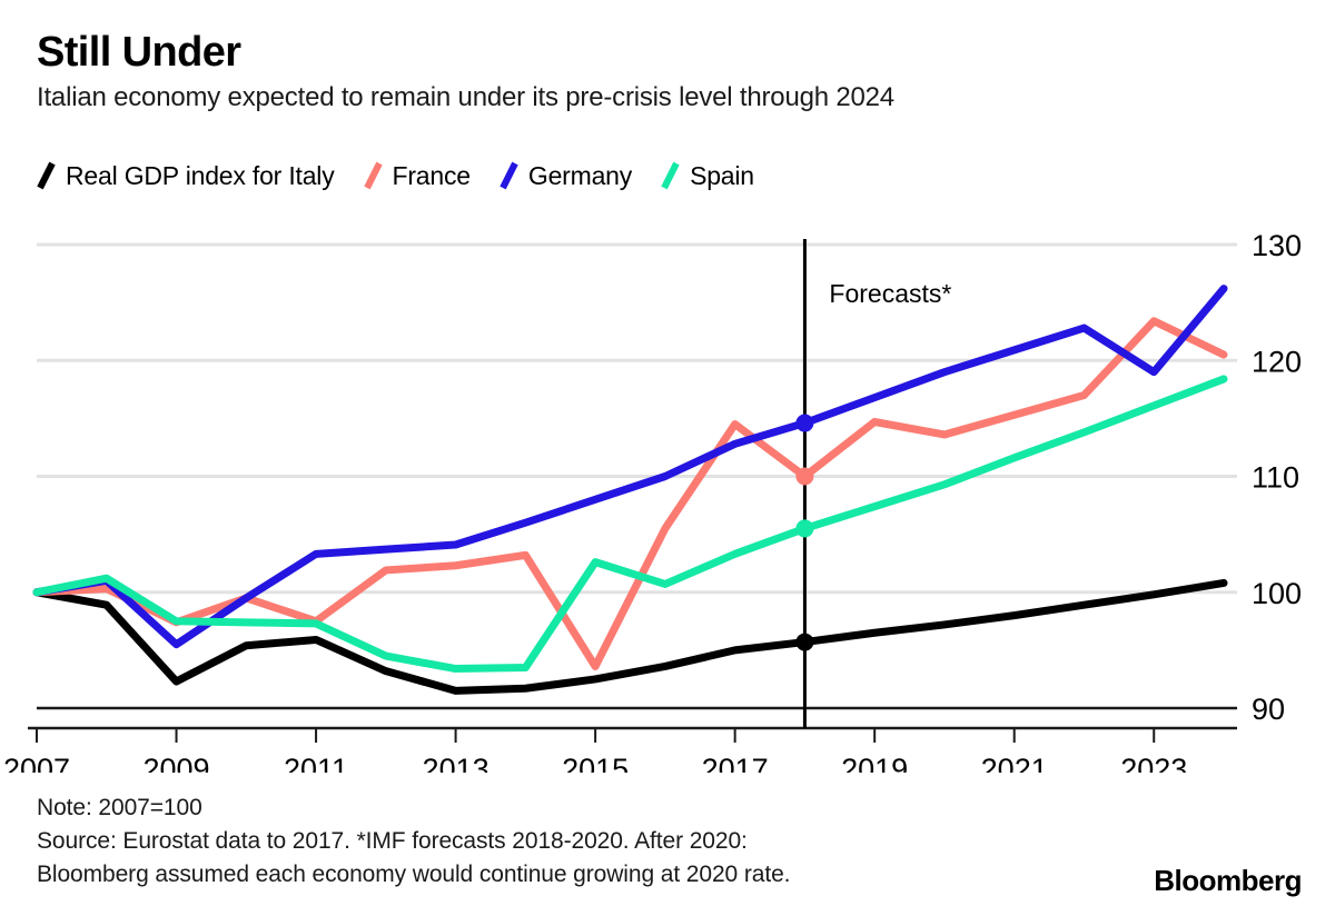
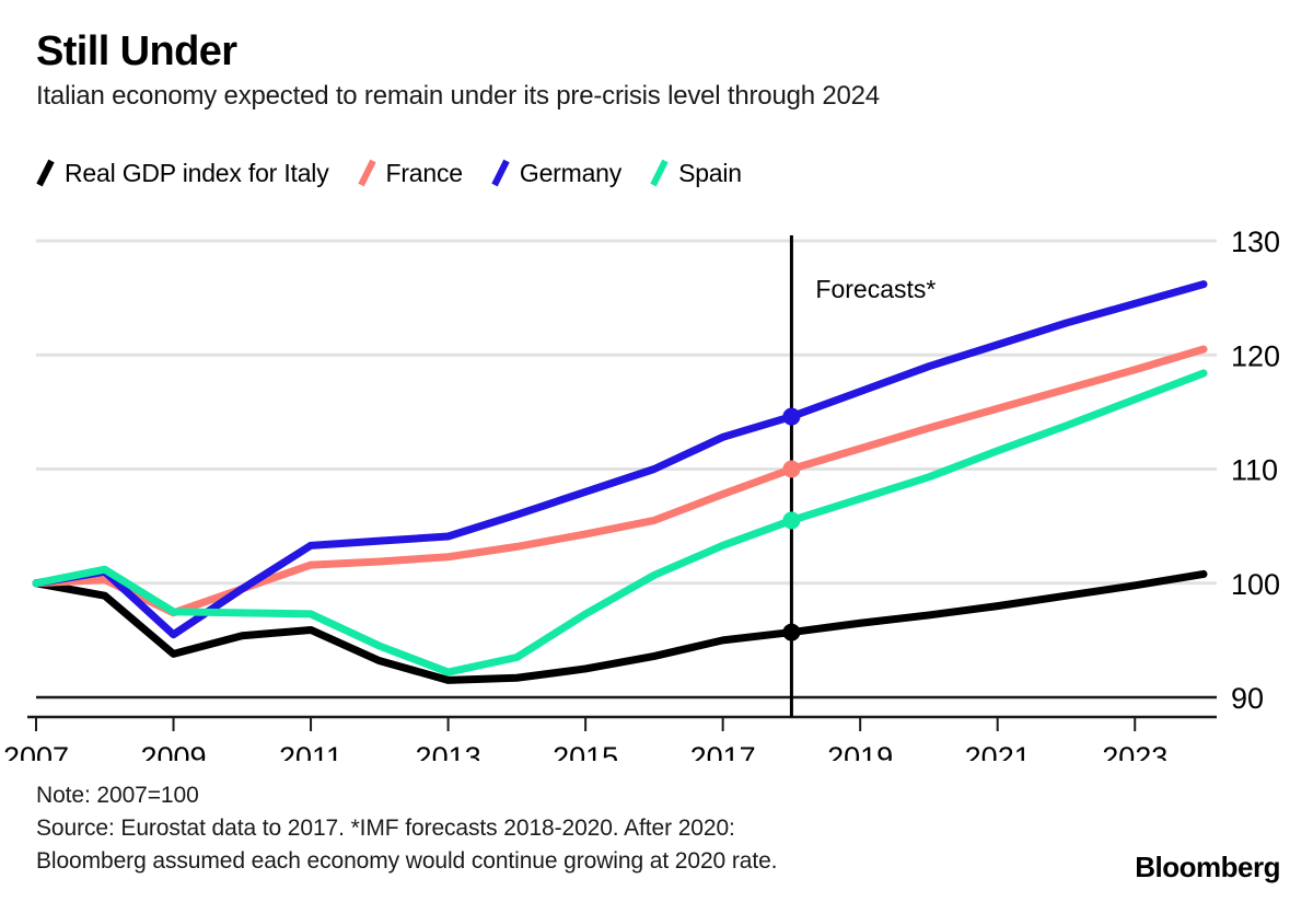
Real GDP index for Italy/2009: 92.3 -> 93.8
France/2011: 97.5 -> 101.6
Spain/2013: 93.4 -> 92.2
France/2015: 93.6 -> 104.3
Spain/2015: 102.6 -> 97.3
France/2017: 114.5 -> 107.8
France/2019: 114.7 -> 111.8
France/2023: 123.4 -> 118.7
Germany/2023: 119.0 -> 124.5
